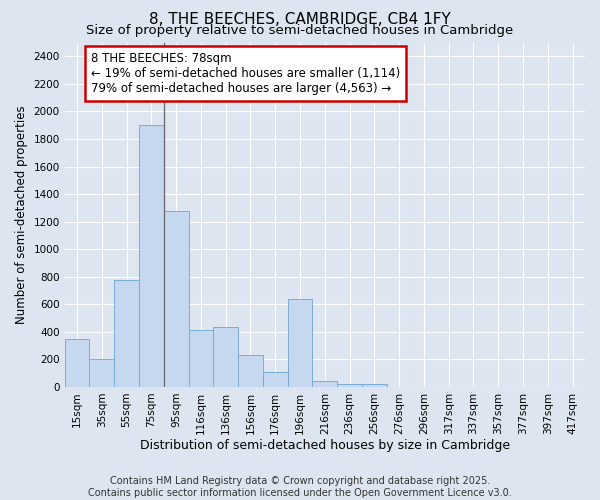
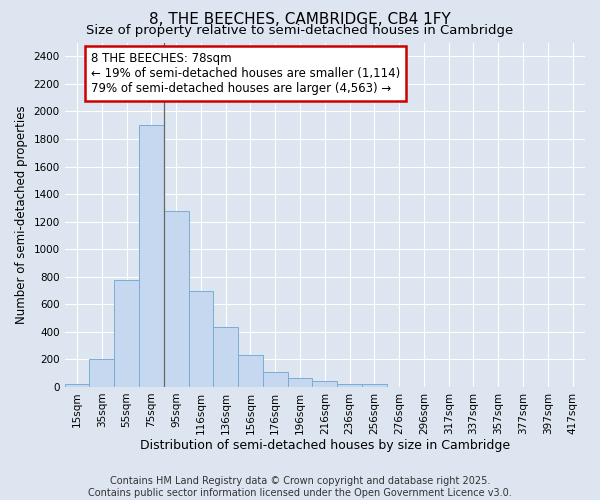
15sqm: 350 -> 20
116sqm: 410 -> 700
196sqm: 640 -> 60
